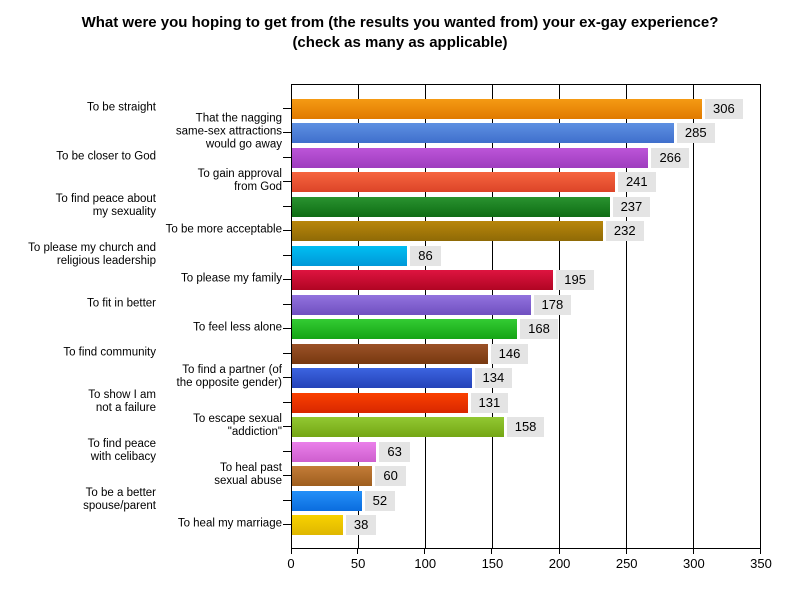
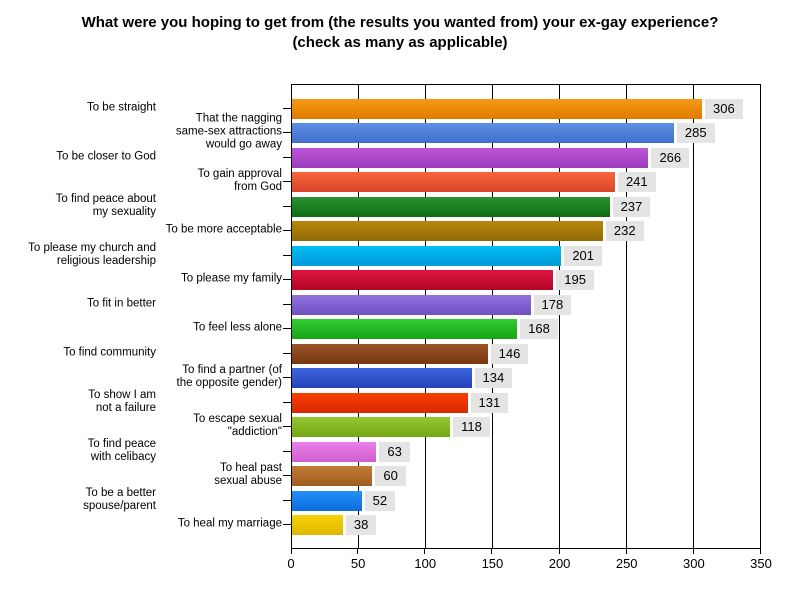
To please my church and religious leadership: 86 -> 201
To escape sexual "addiction": 158 -> 118
